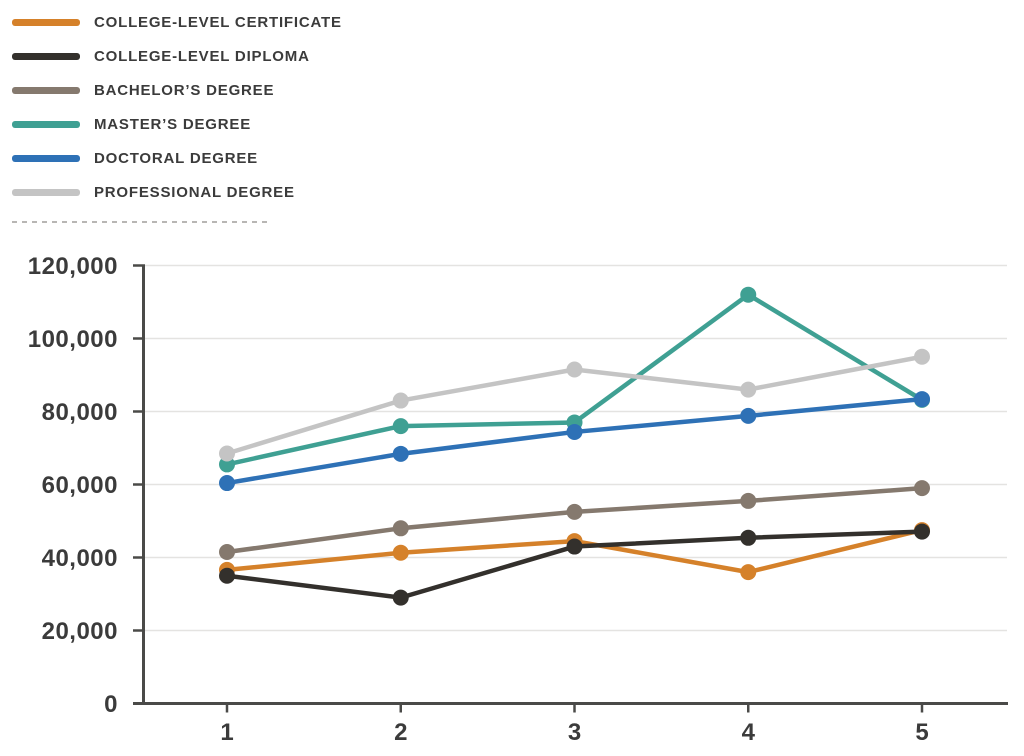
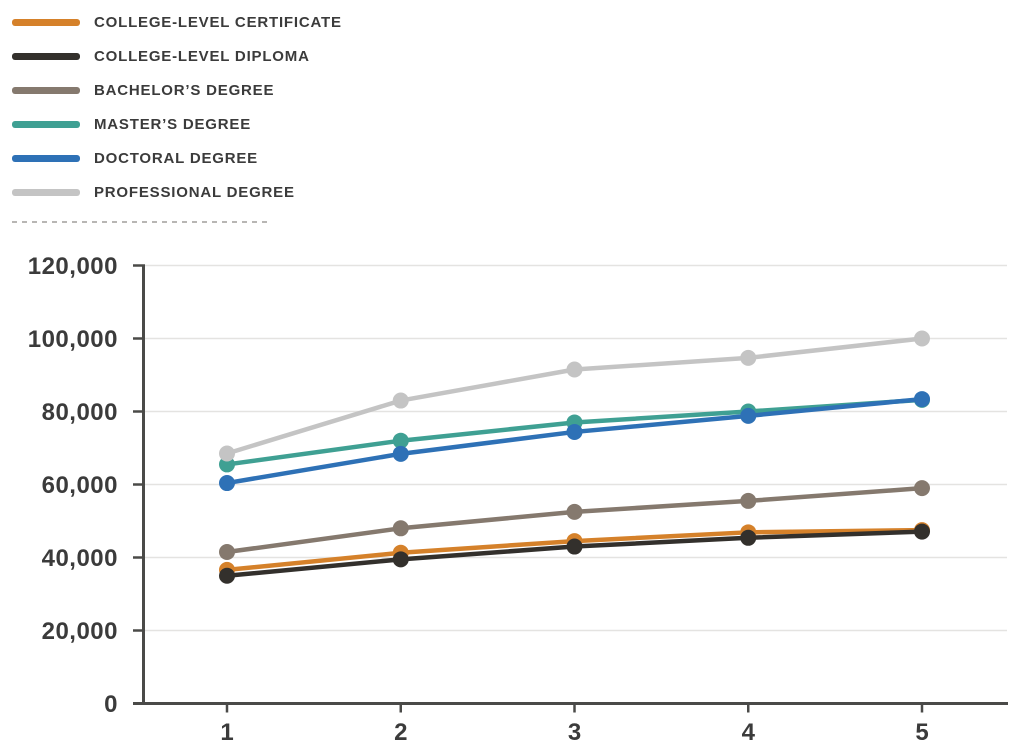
COLLEGE-LEVEL DIPLOMA/2: 29000 -> 40000
MASTER’S DEGREE/2: 76000 -> 72000
COLLEGE-LEVEL CERTIFICATE/4: 36000 -> 47000
MASTER’S DEGREE/4: 112000 -> 80000
PROFESSIONAL DEGREE/4: 86000 -> 95000
PROFESSIONAL DEGREE/5: 95000 -> 100000
